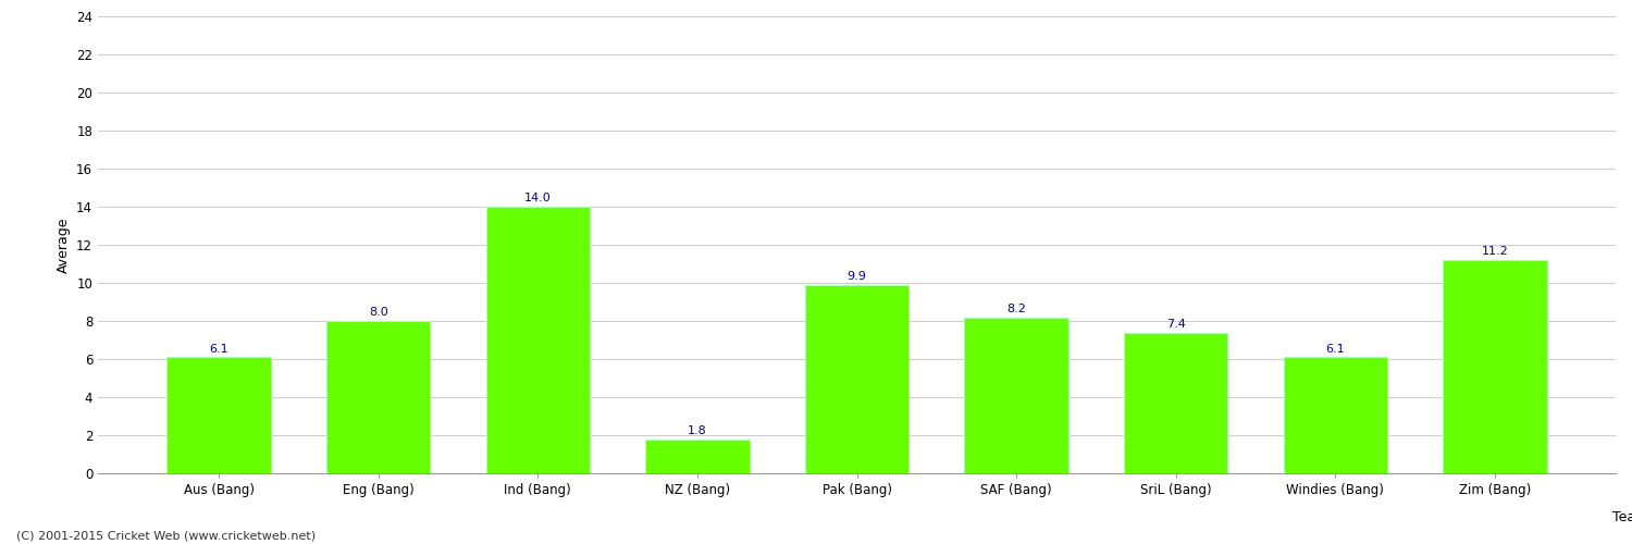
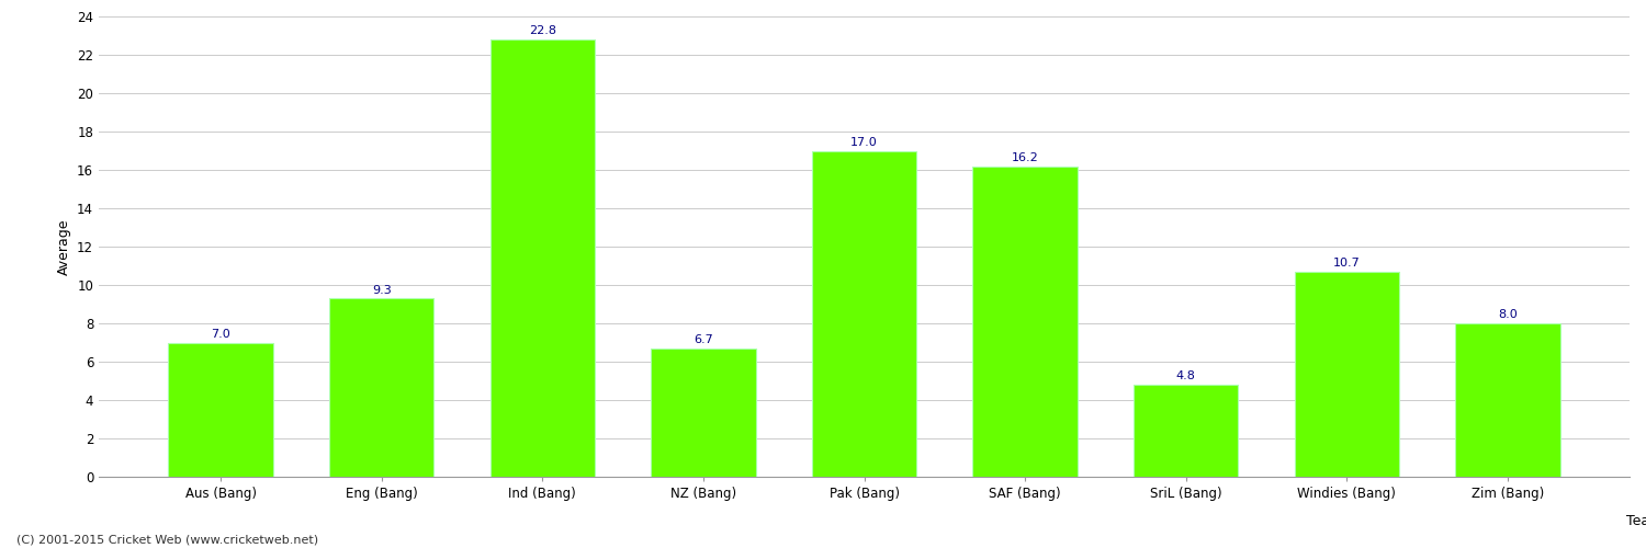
Aus (Bang): 6.1 -> 7.0
Eng (Bang): 8.0 -> 9.3
Ind (Bang): 14.0 -> 22.8
NZ (Bang): 1.8 -> 6.7
Pak (Bang): 9.9 -> 17.0
SAF (Bang): 8.2 -> 16.2
SriL (Bang): 7.4 -> 4.8
Windies (Bang): 6.1 -> 10.7
Zim (Bang): 11.2 -> 8.0
